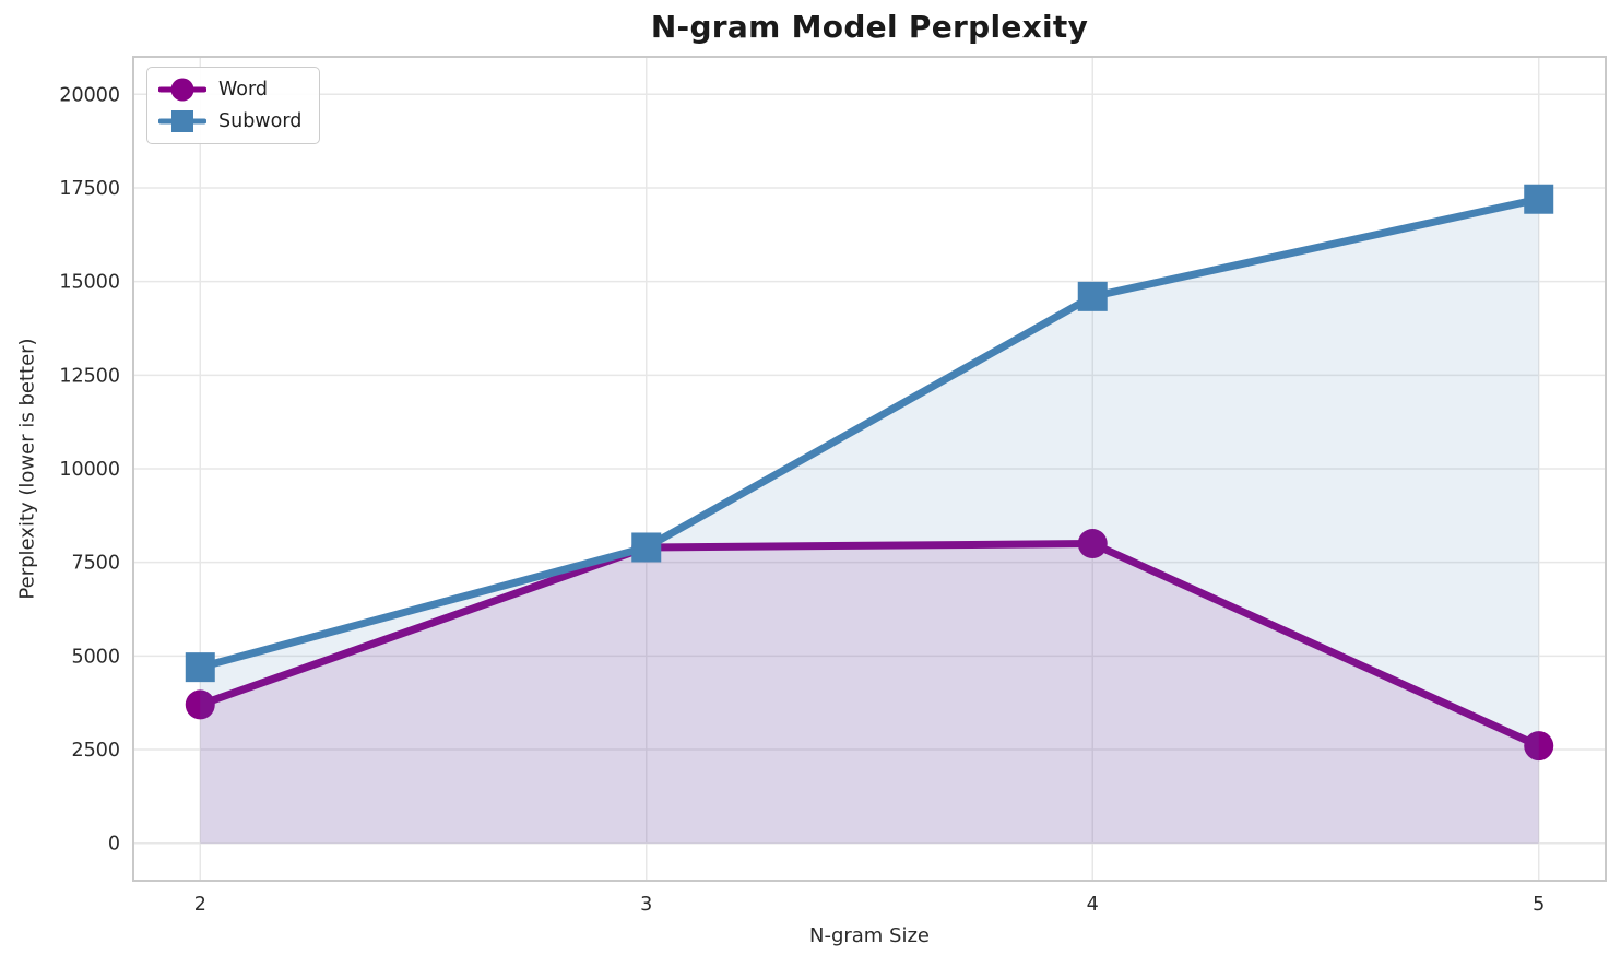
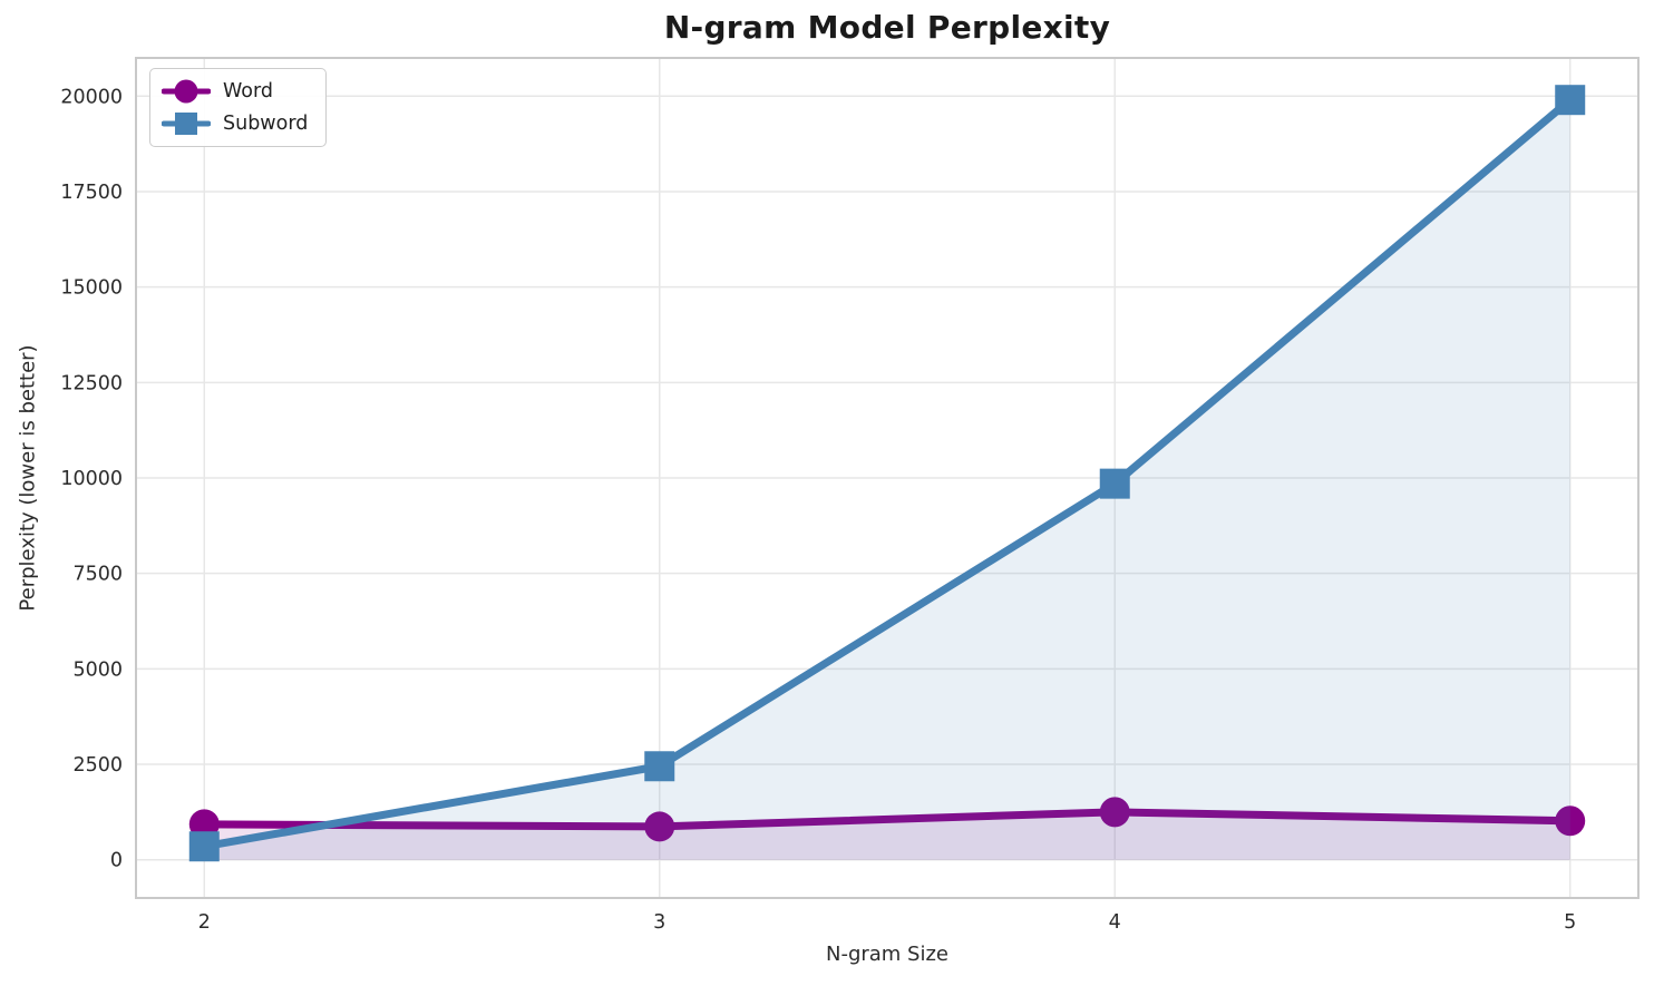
Word/2: 3700 -> 900
Subword/2: 4700 -> 400
Word/3: 7900 -> 900
Subword/3: 7900 -> 2400
Word/4: 8000 -> 1200
Subword/4: 14600 -> 9800
Word/5: 2600 -> 1000
Subword/5: 17200 -> 19900
